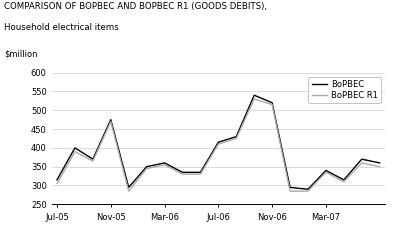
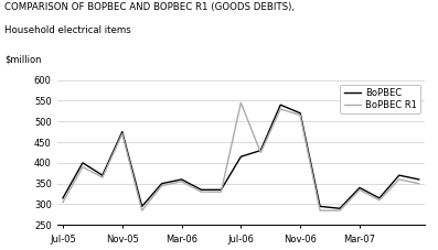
BoPBEC R1/Jul-06: 410 -> 545
